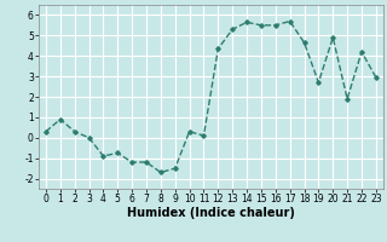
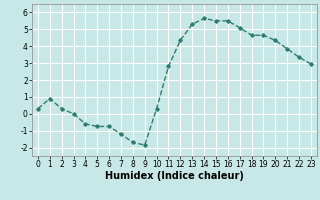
4: -0.9 -> -0.6
6: -1.2 -> -0.8
9: -1.5 -> -1.9
11: 0.1 -> 2.8
17: 5.7 -> 5.1
19: 2.7 -> 4.7
20: 4.9 -> 4.3
21: 1.9 -> 3.9
22: 4.2 -> 3.4
